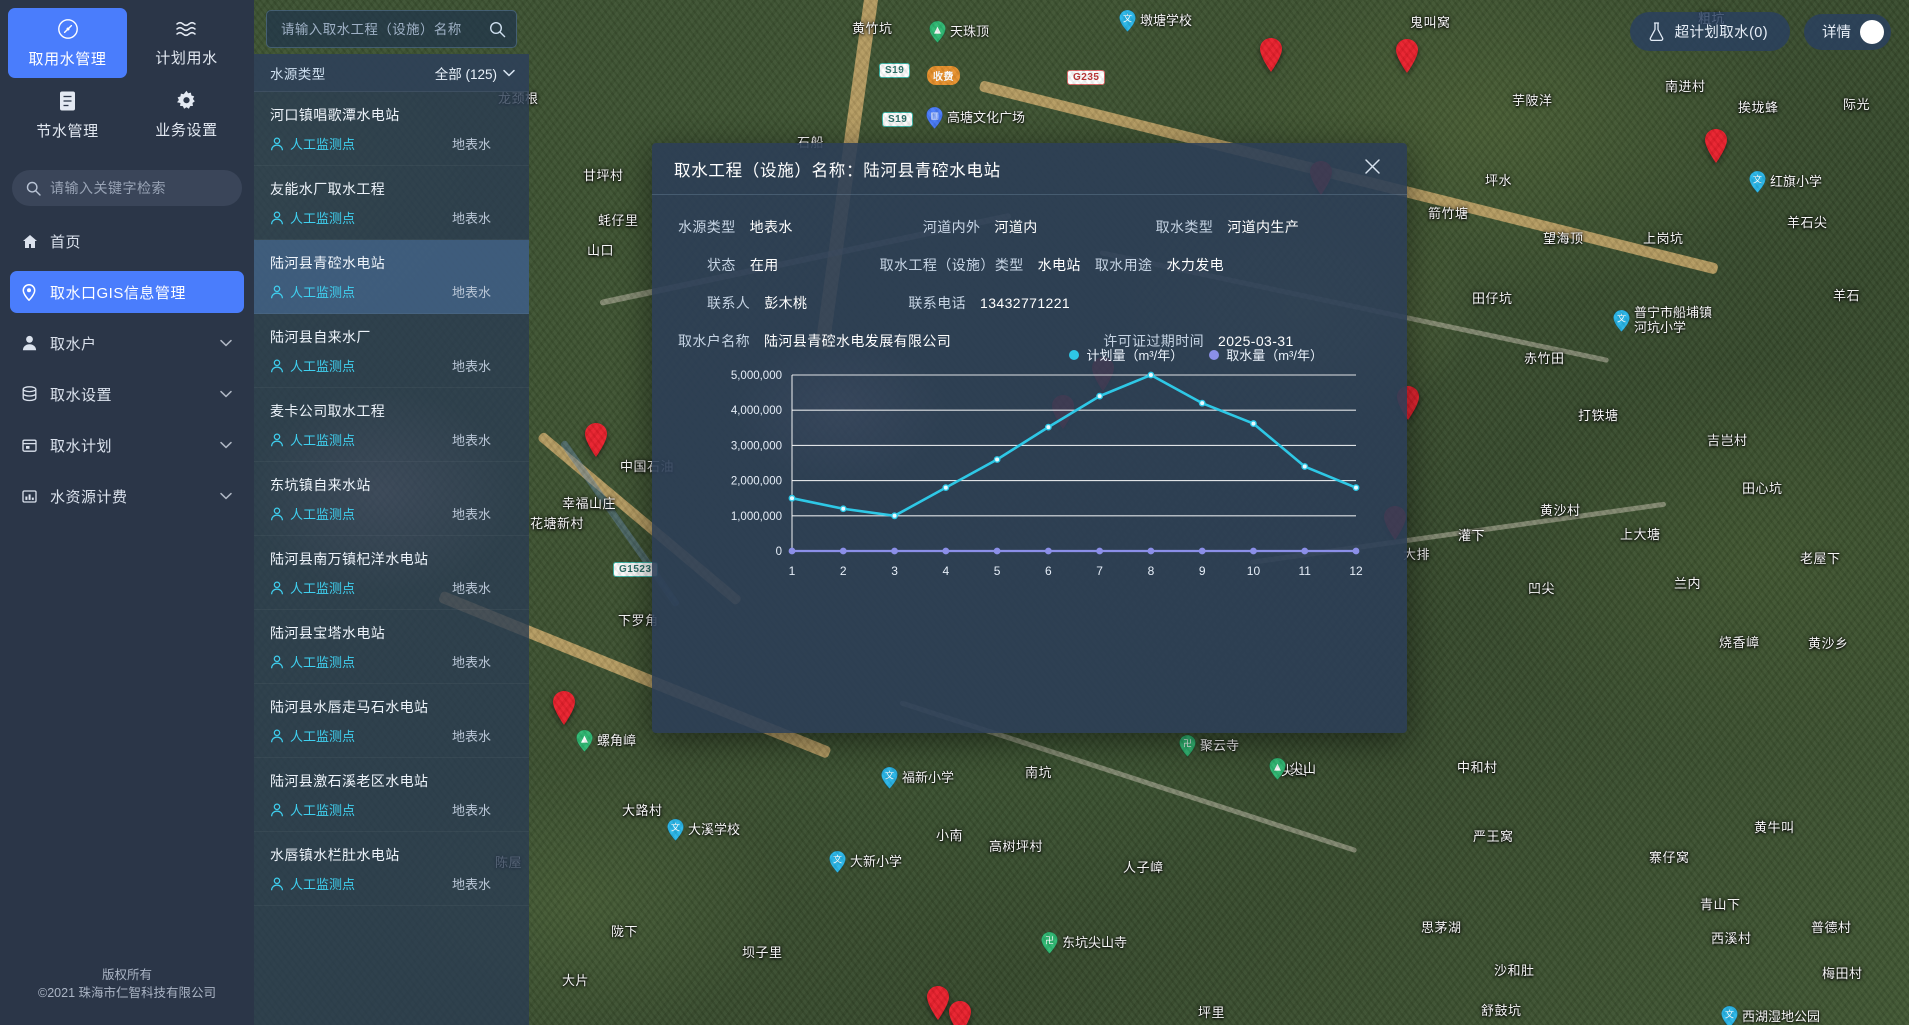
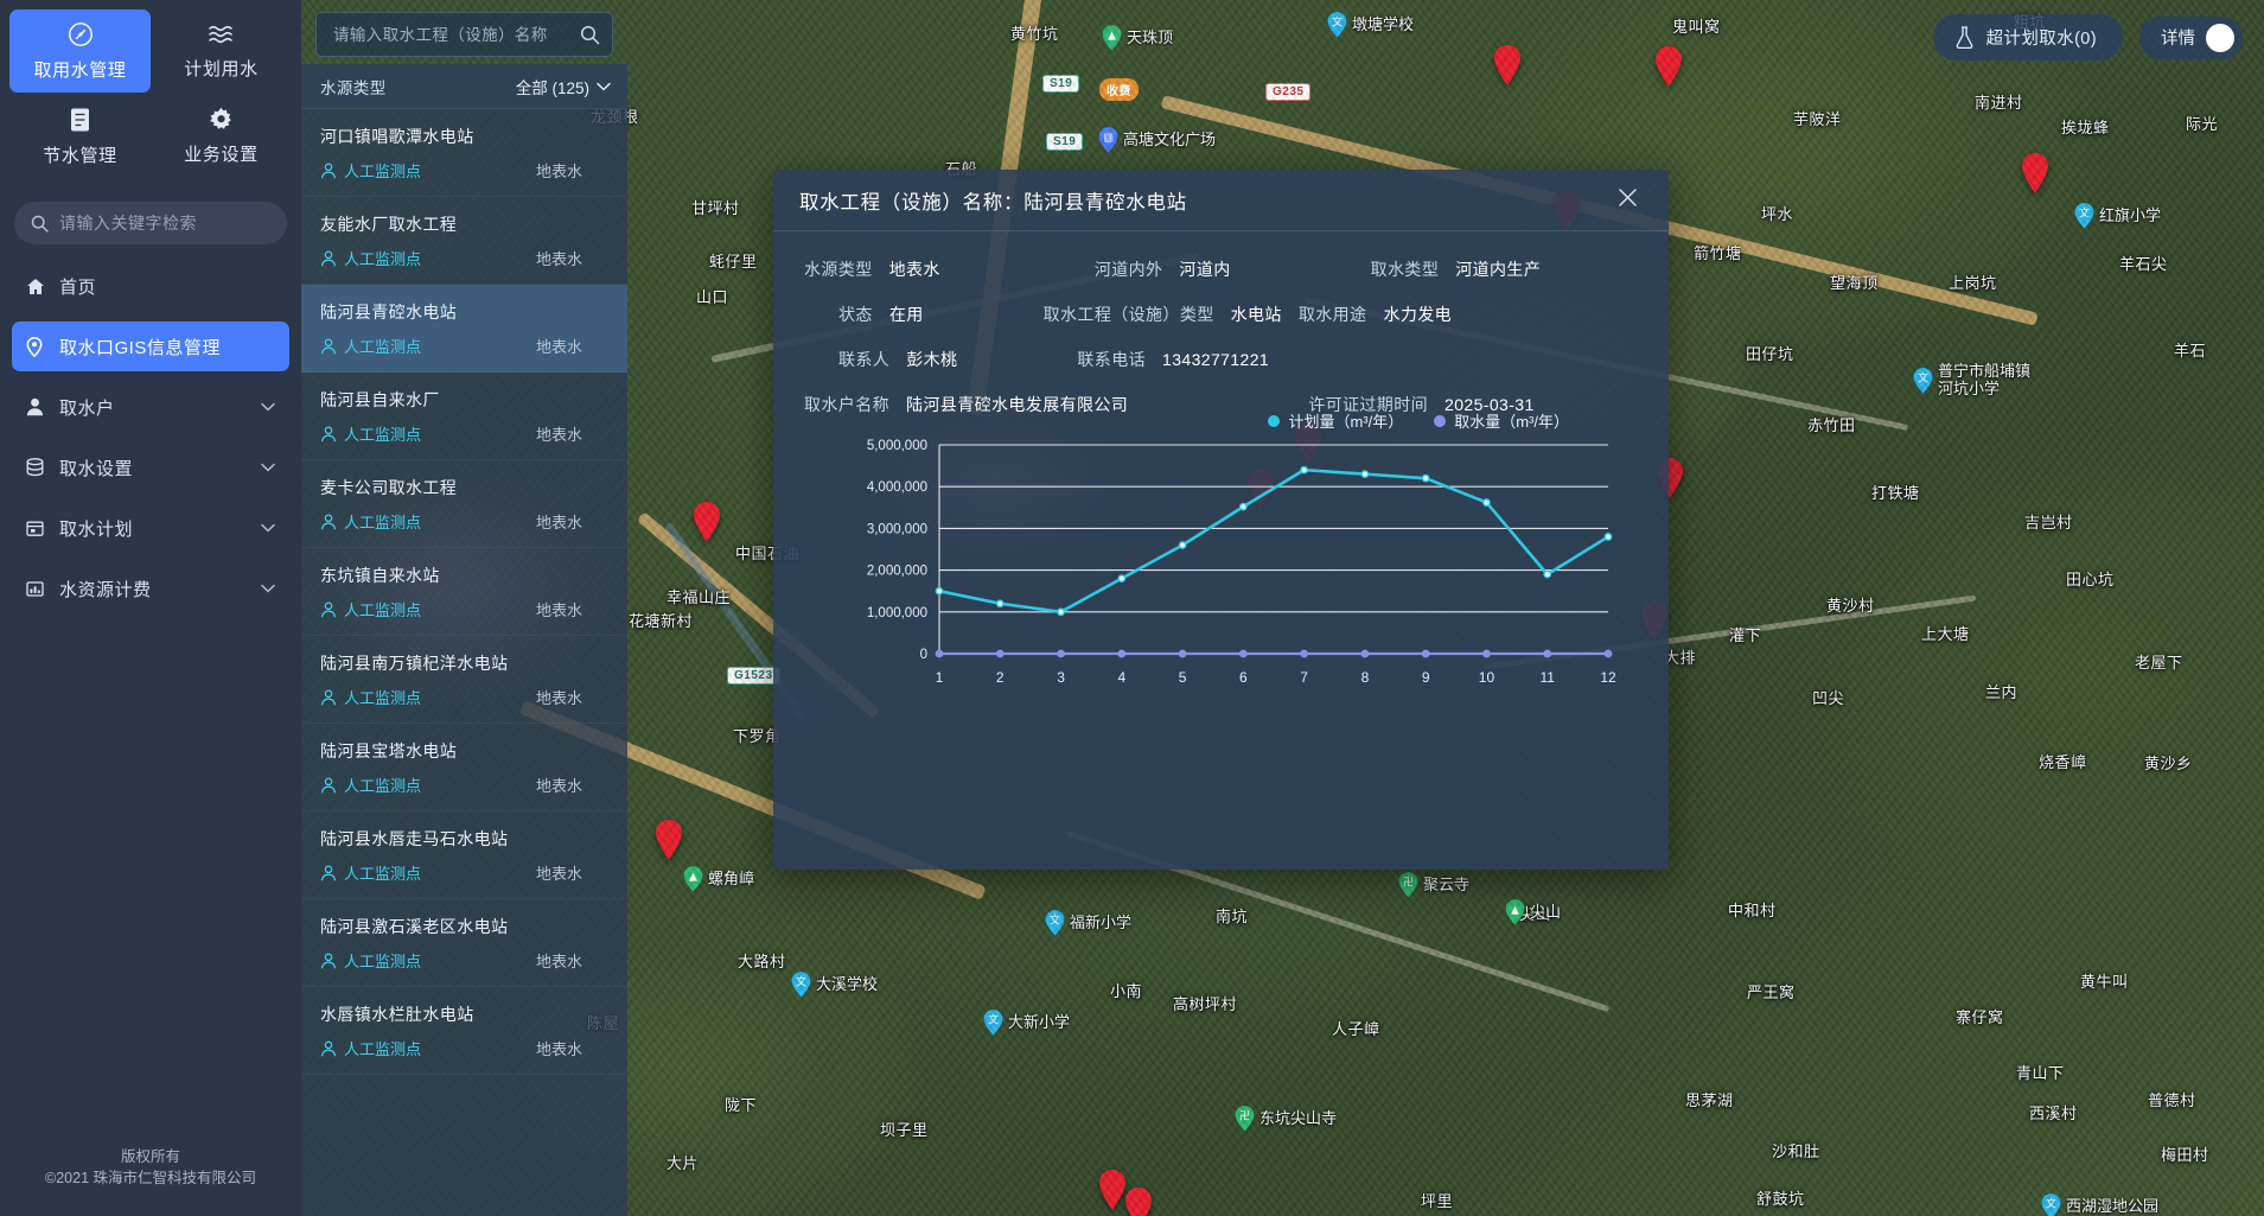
计划量（m³/年）/8: 5000000 -> 4300000
计划量（m³/年）/11: 2400000 -> 1900000
计划量（m³/年）/12: 1800000 -> 2800000
